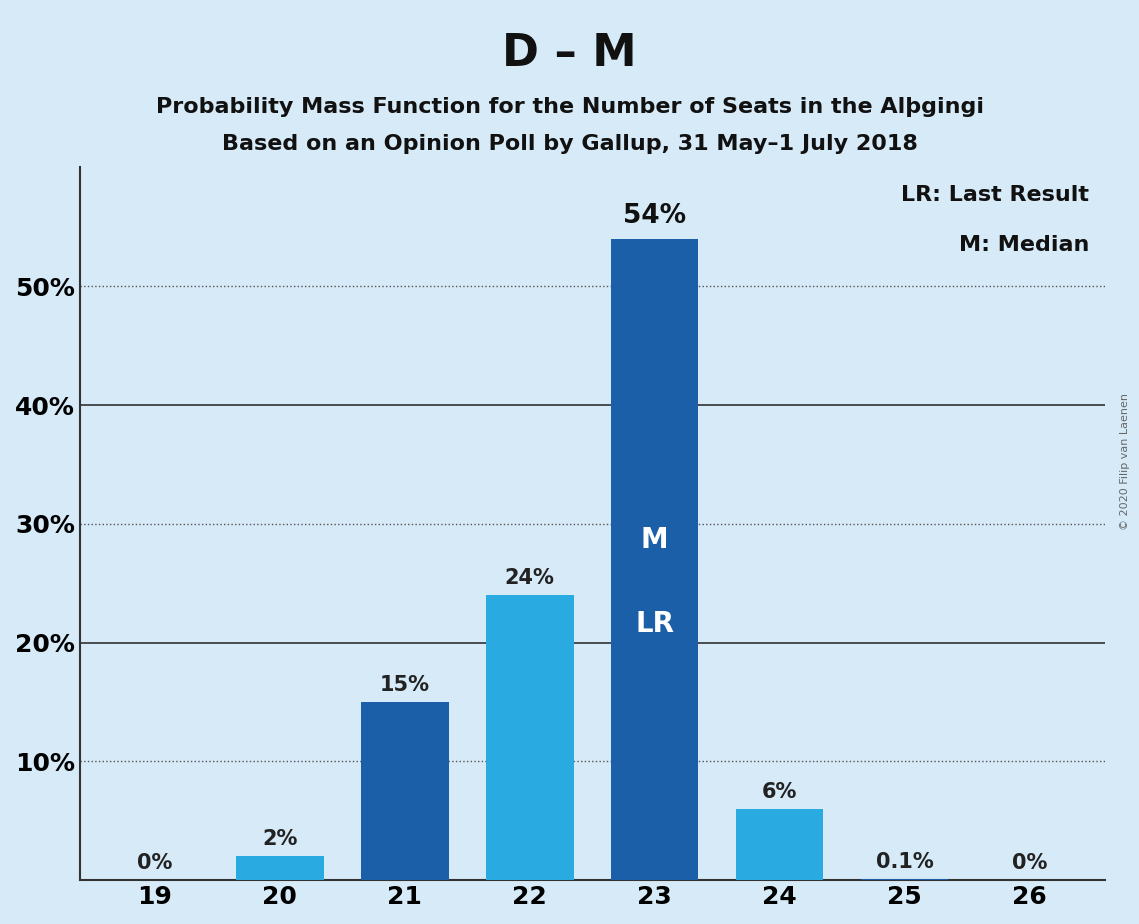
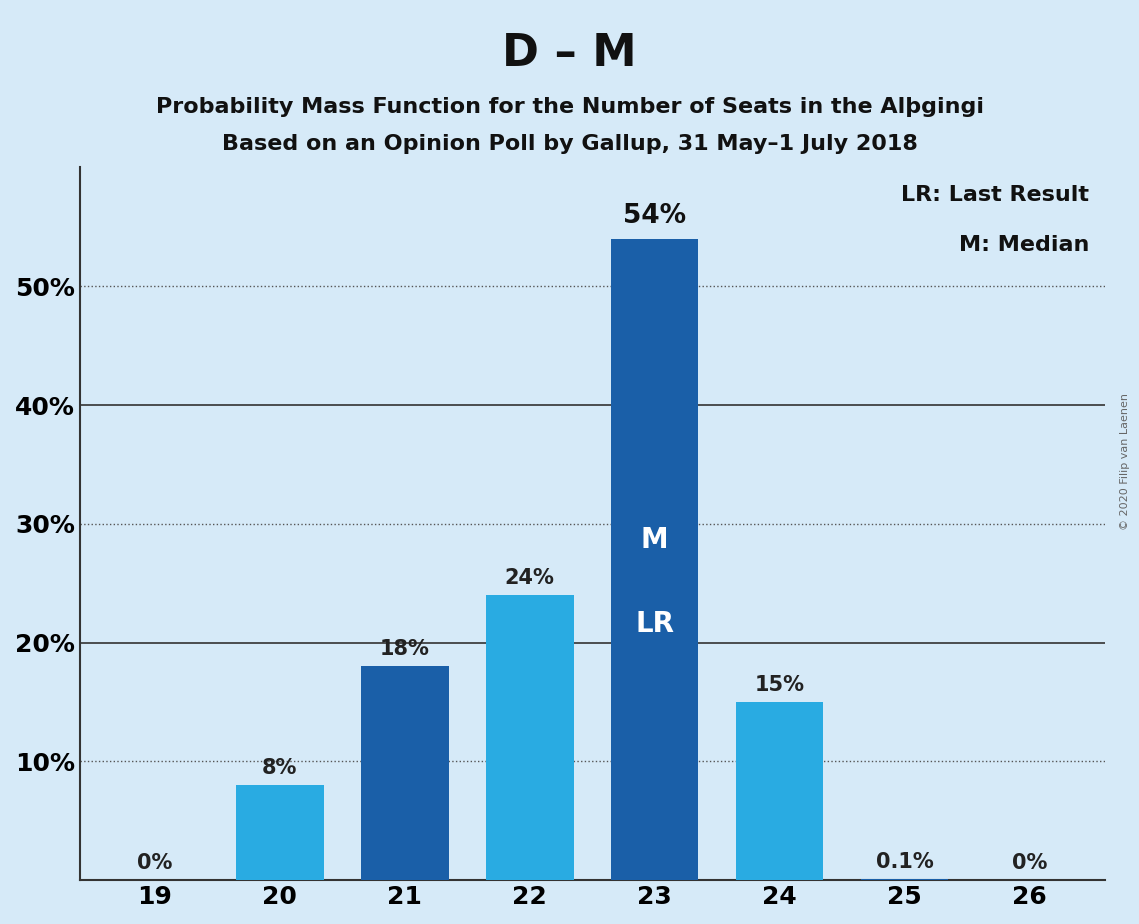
20: 2% -> 8%
21: 15% -> 18%
24: 6% -> 15%
